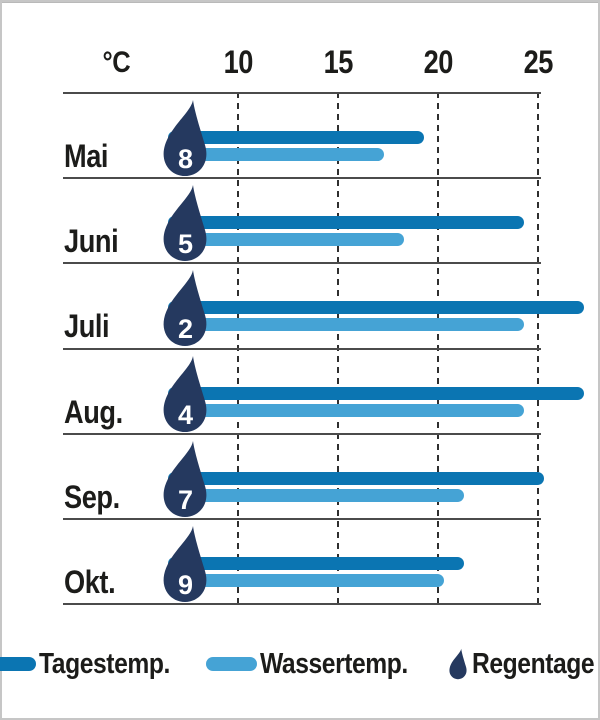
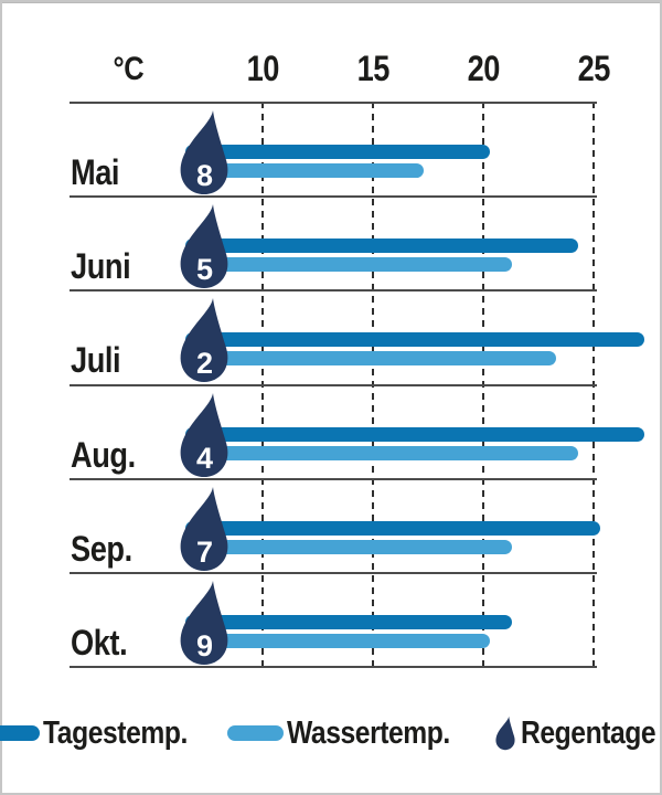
Tagestemp./Mai: 19 -> 20
Wassertemp./Juni: 18 -> 21
Wassertemp./Juli: 24 -> 23
